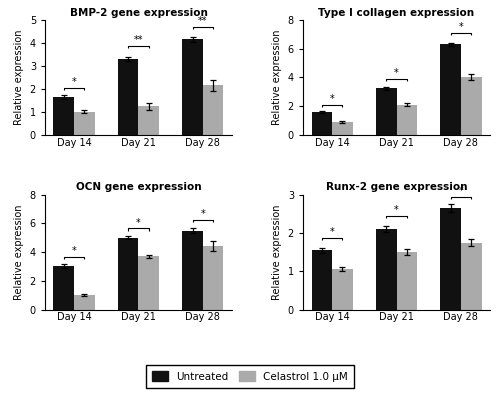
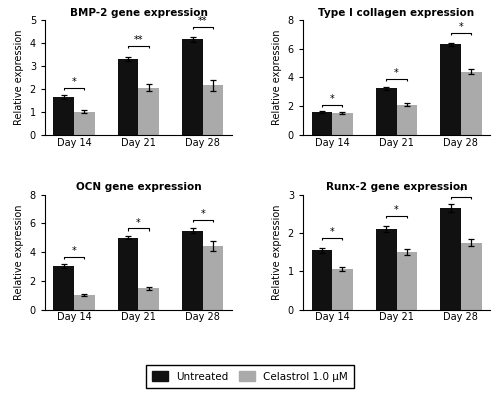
BMP-2 gene expression/Celastrol 1.0 μM/Day 21: 1.25 -> 2.05
Type I collagen expression/Celastrol 1.0 μM/Day 14: 0.9 -> 1.5
Type I collagen expression/Celastrol 1.0 μM/Day 28: 4.0 -> 4.4
OCN gene expression/Celastrol 1.0 μM/Day 21: 3.7 -> 1.5
